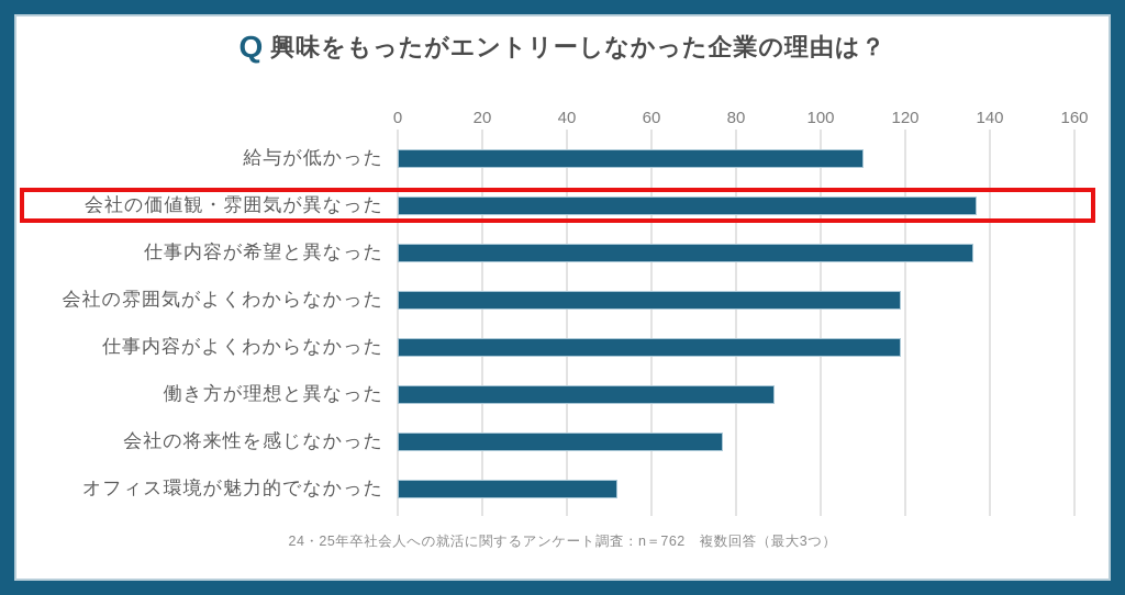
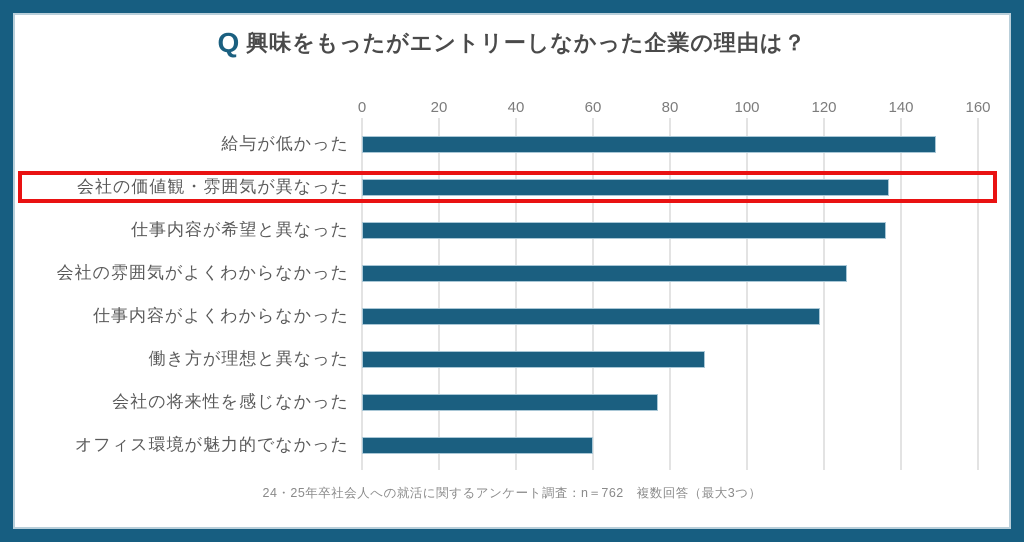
給与が低かった: 110 -> 149
会社の雰囲気がよくわからなかった: 119 -> 126
オフィス環境が魅力的でなかった: 52 -> 60
